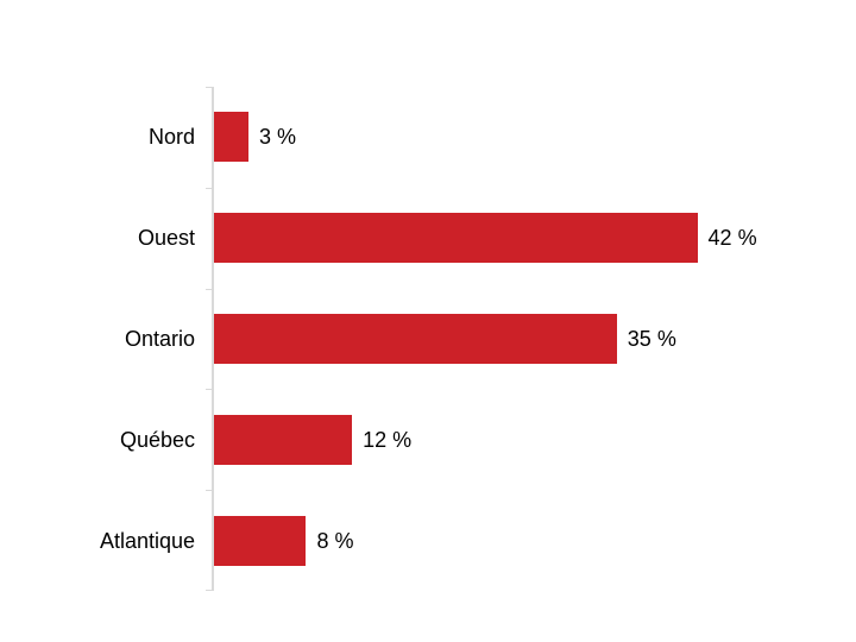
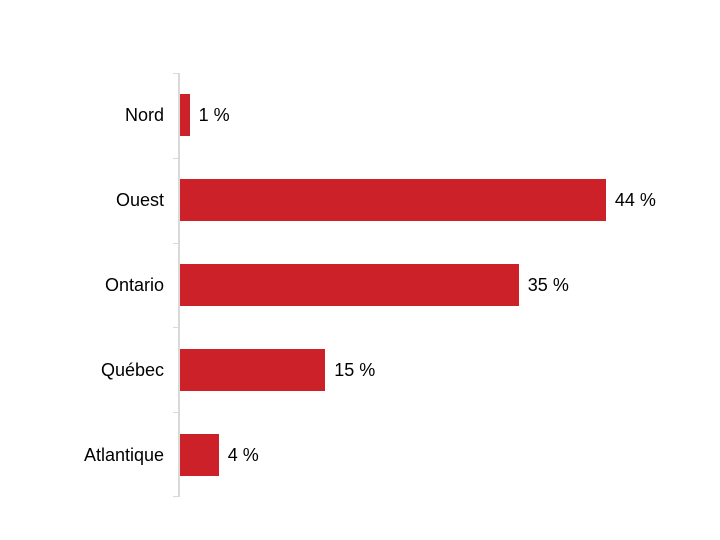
Nord: 3 -> 1
Ouest: 42 -> 44
Québec: 12 -> 15
Atlantique: 8 -> 4
